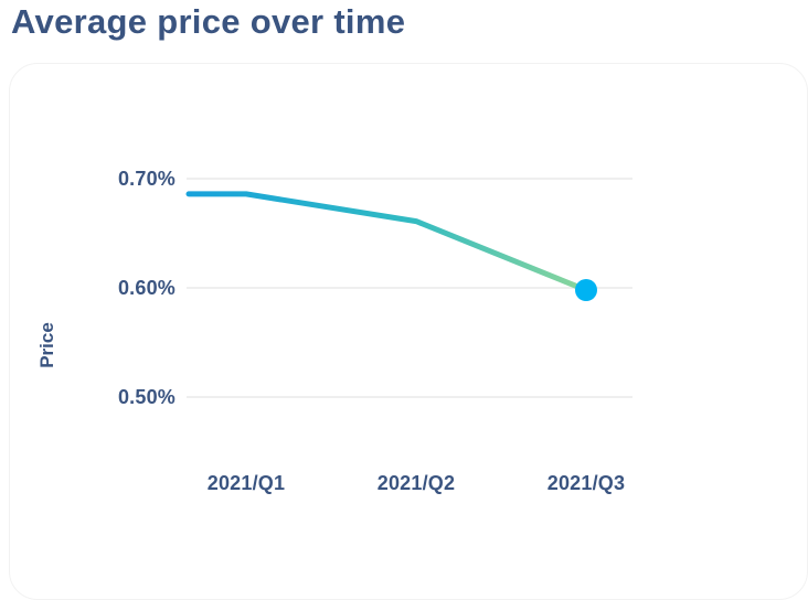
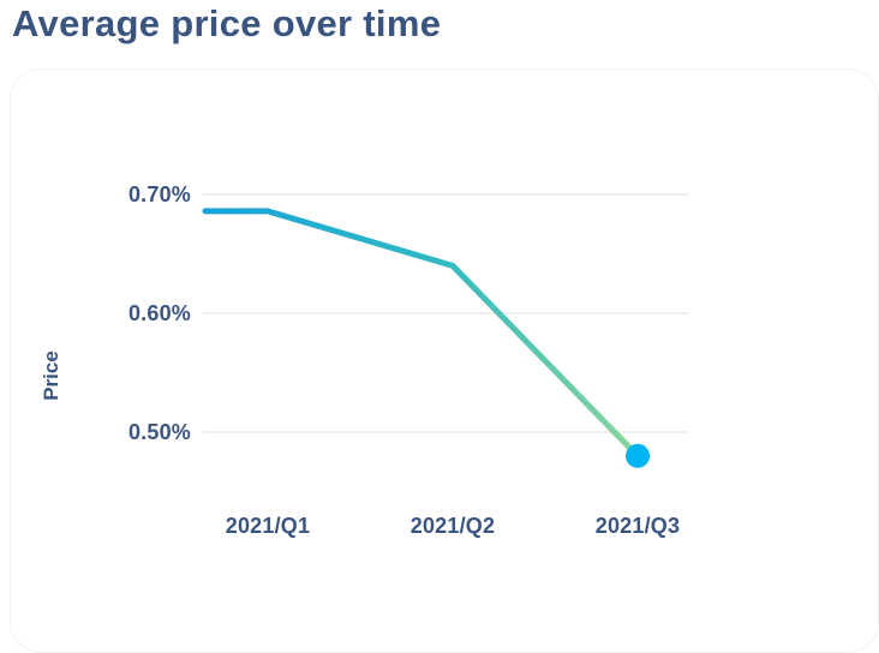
2021/Q2: 0.66% -> 0.64%
2021/Q3: 0.60% -> 0.48%
